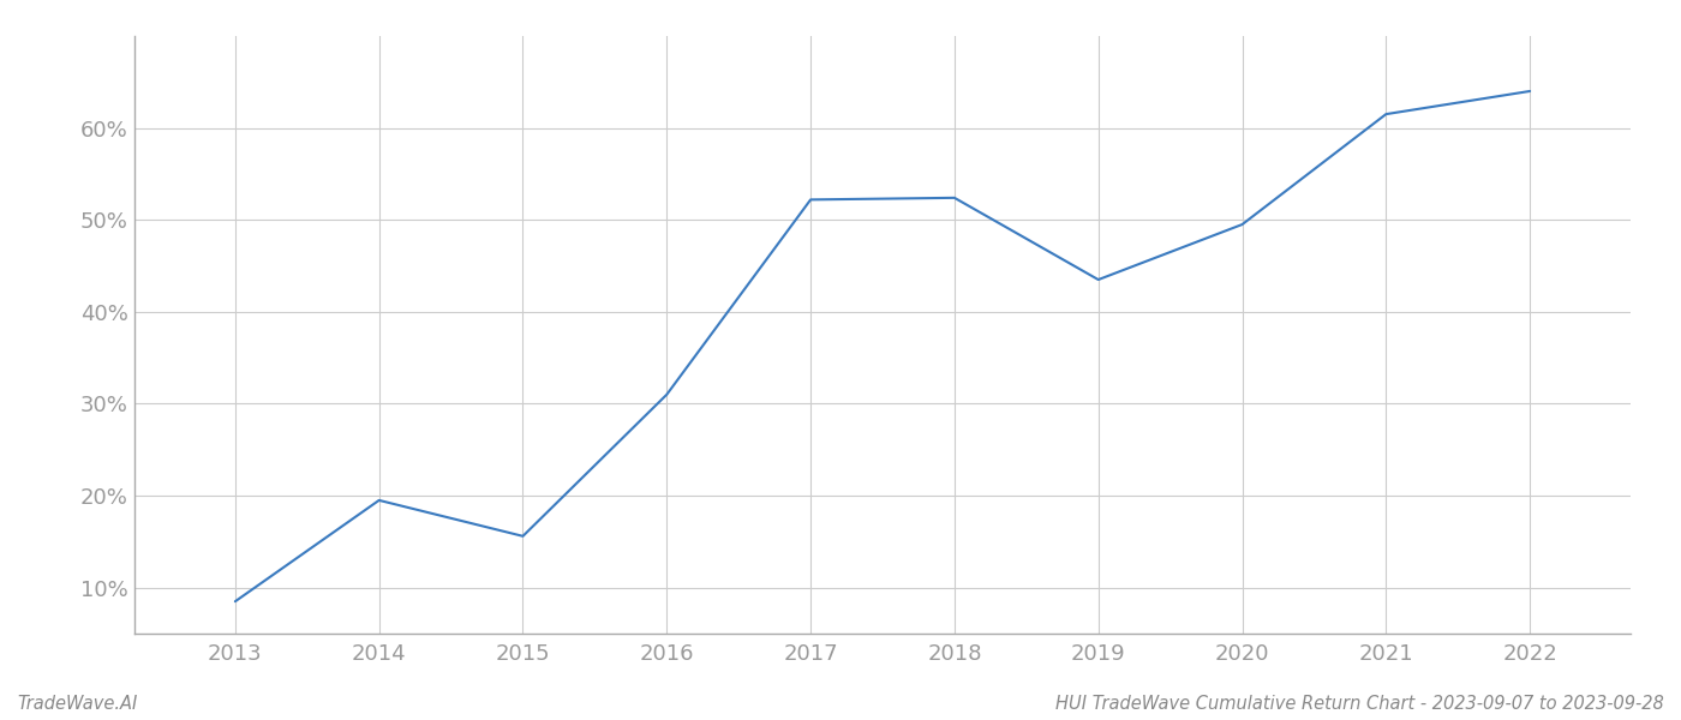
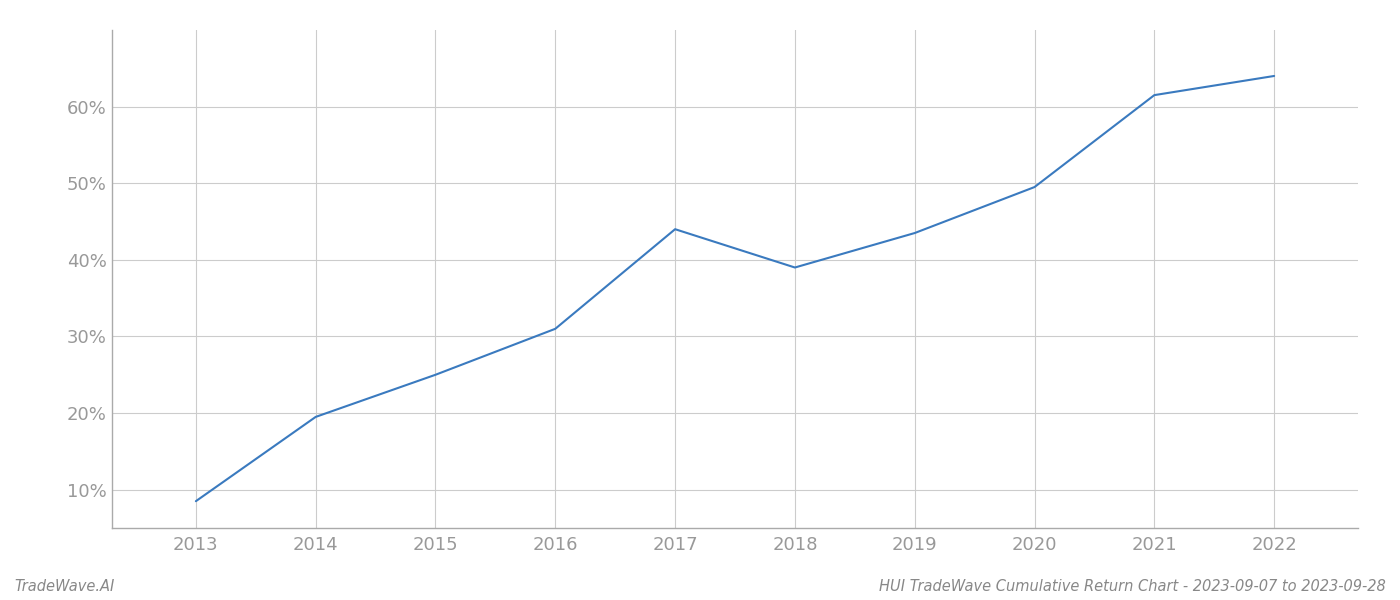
2015: 15.6% -> 25.0%
2017: 52.2% -> 44.0%
2018: 52.4% -> 39.0%
